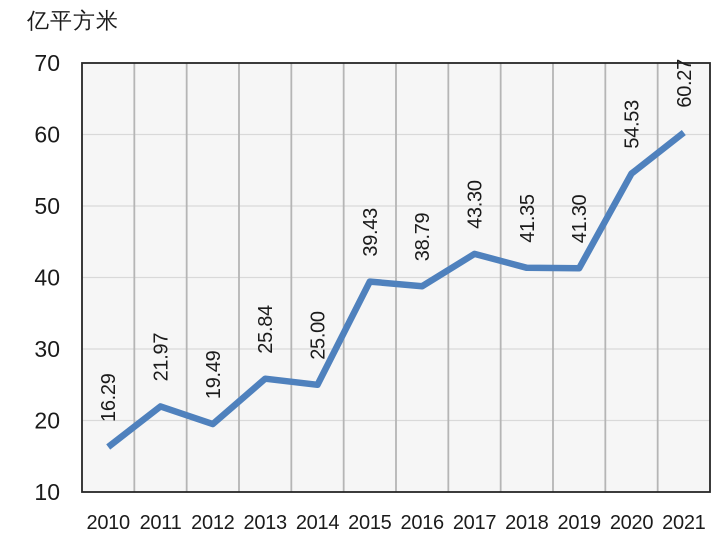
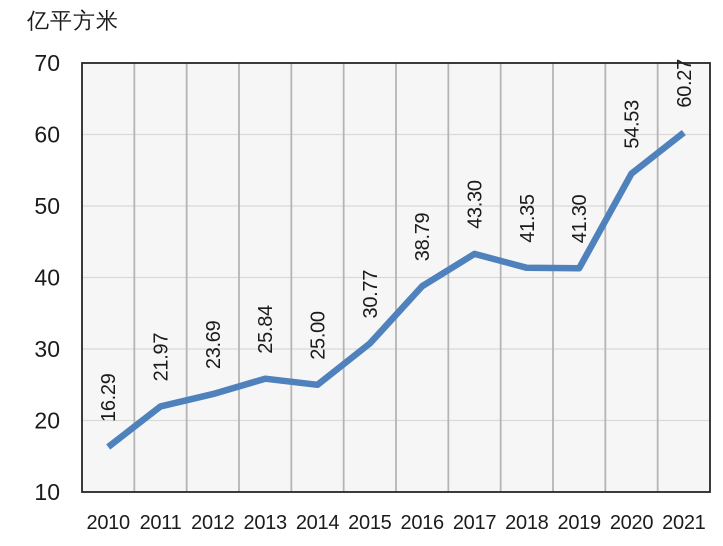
2012: 19.49 -> 23.69
2015: 39.43 -> 30.77
